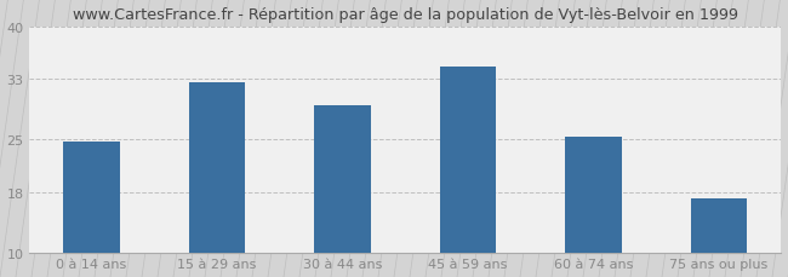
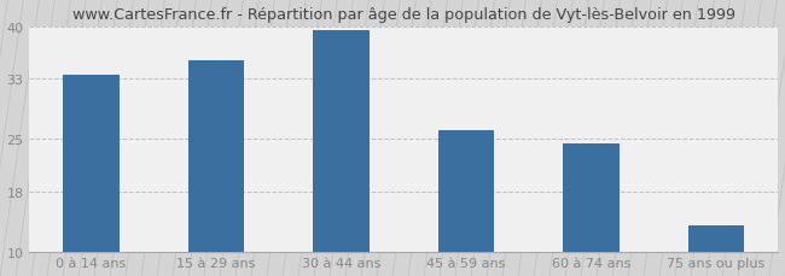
0 à 14 ans: 24.8 -> 33.5
15 à 29 ans: 32.6 -> 35.5
30 à 44 ans: 29.6 -> 39.5
45 à 59 ans: 34.6 -> 26.2
60 à 74 ans: 25.4 -> 24.5
75 ans ou plus: 17.2 -> 13.5
